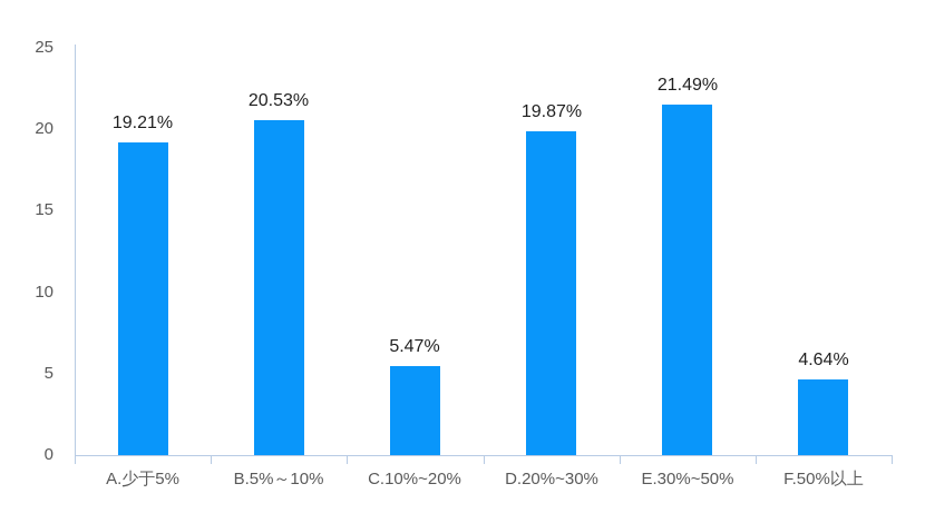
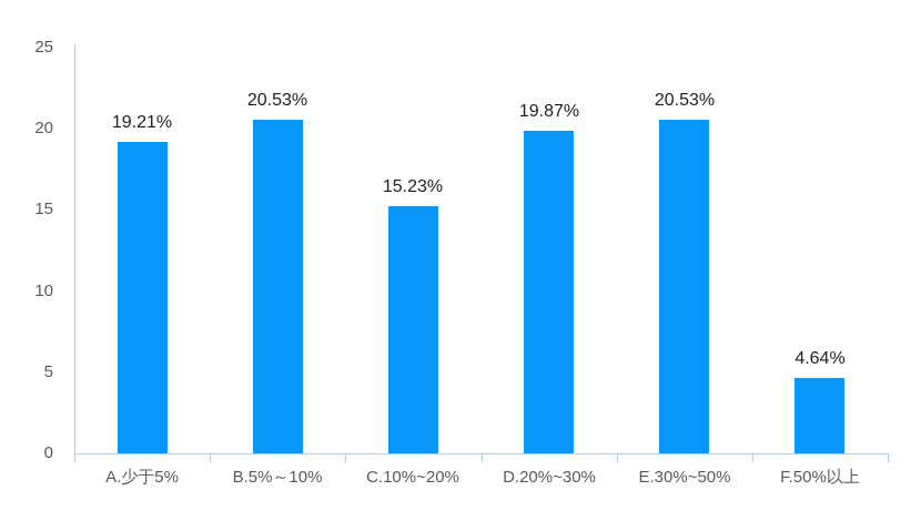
C.10%~20%: 5.47% -> 15.23%
E.30%~50%: 21.49% -> 20.53%
